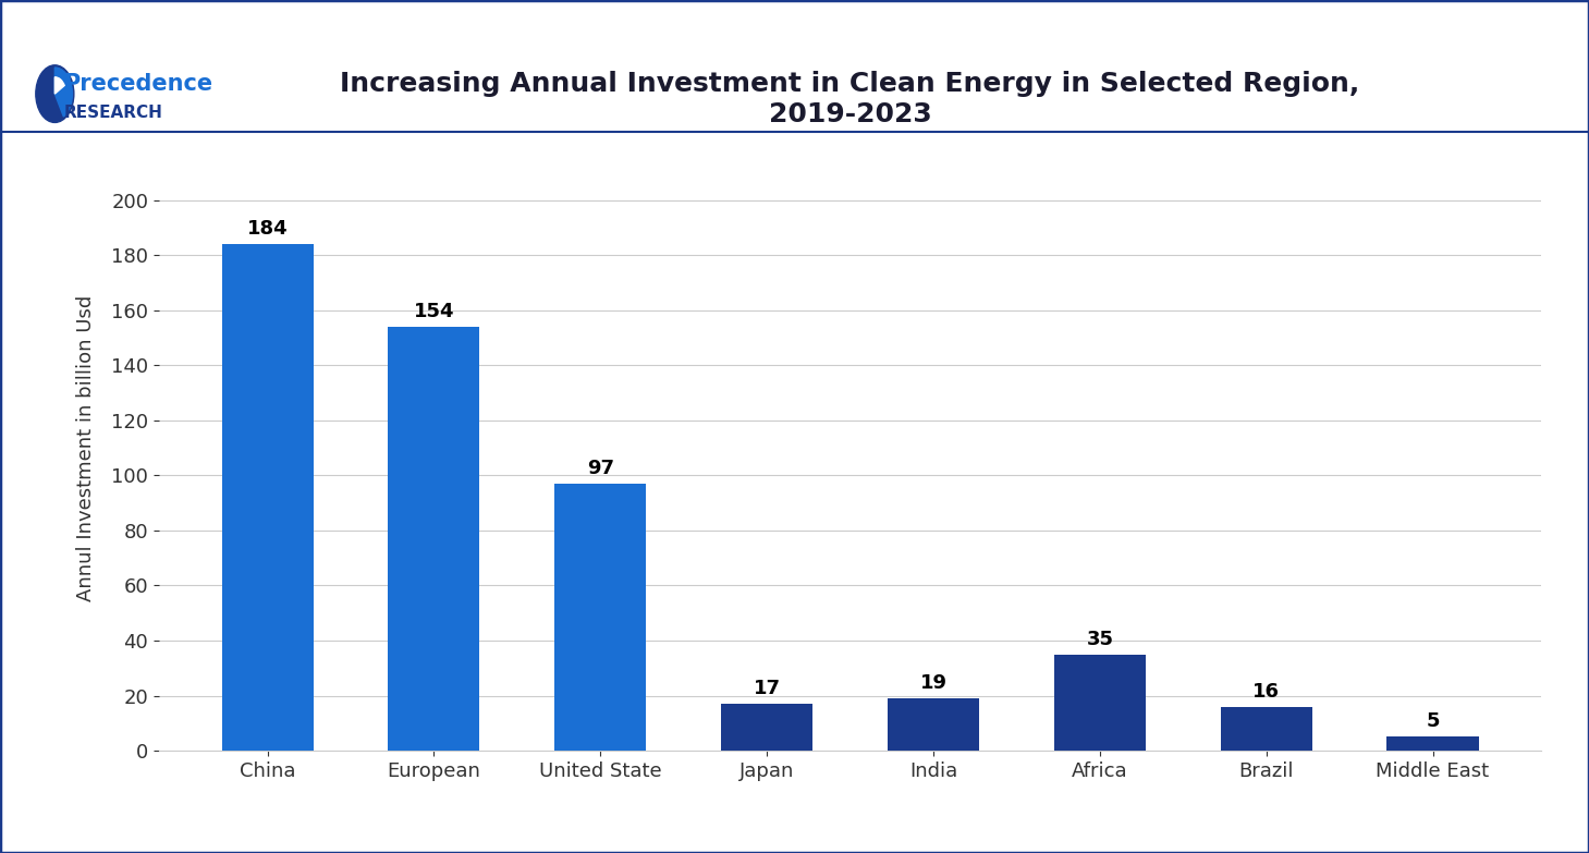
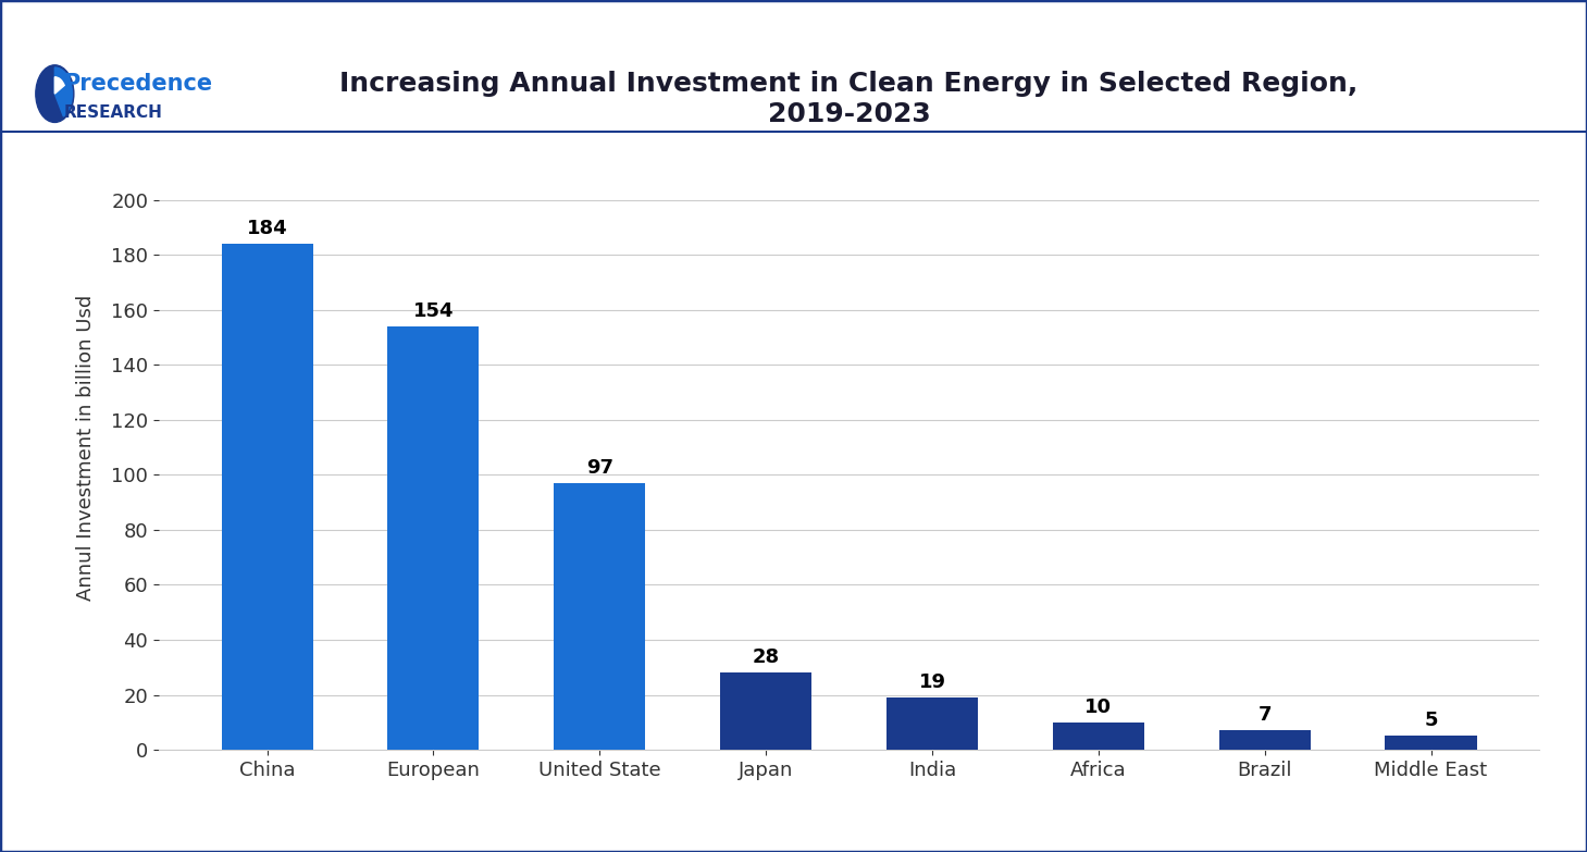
Japan: 17 -> 28
Africa: 35 -> 10
Brazil: 16 -> 7
